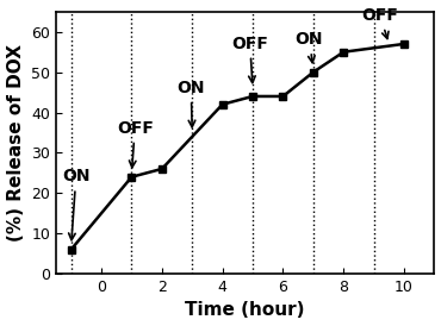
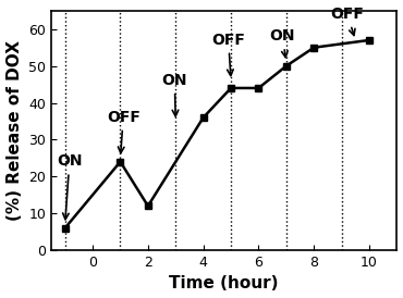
2: 26 -> 12
4: 42 -> 36
